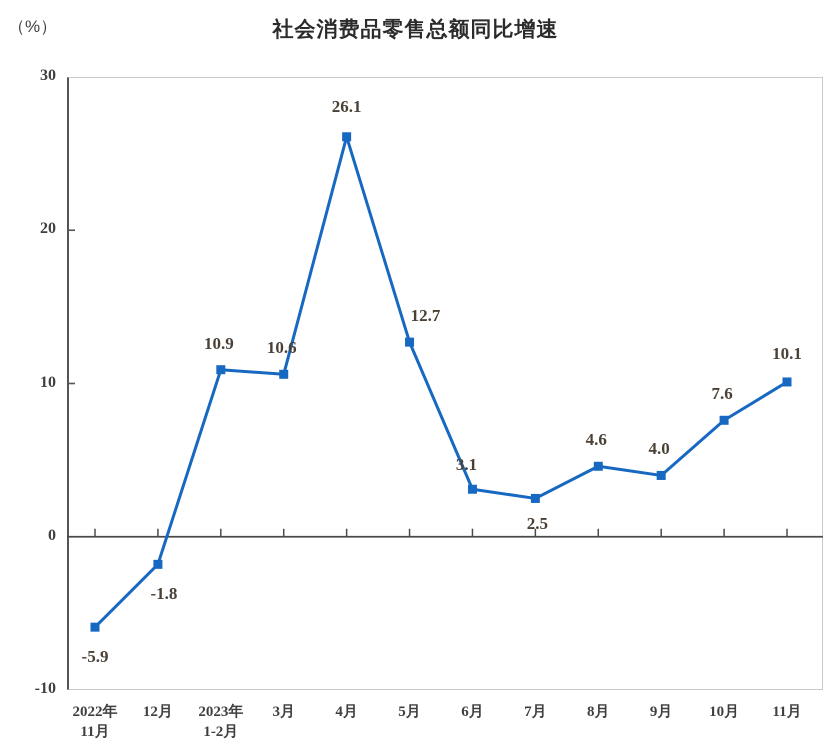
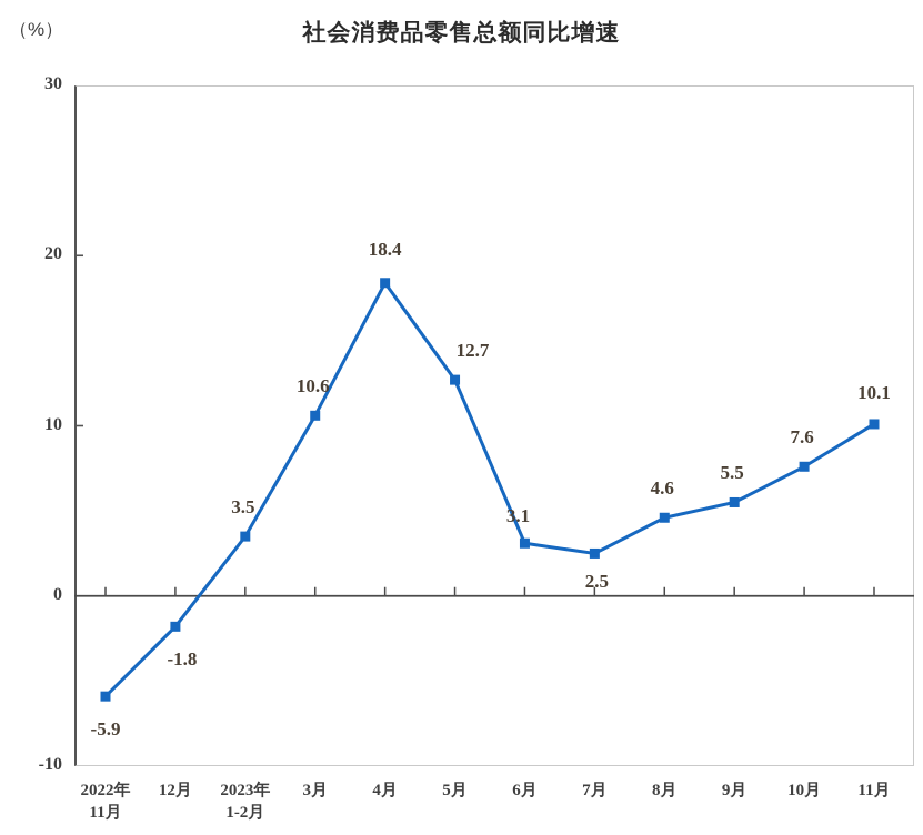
2023年 1-2月: 10.9 -> 3.5
4月: 26.1 -> 18.4
9月: 4.0 -> 5.5
